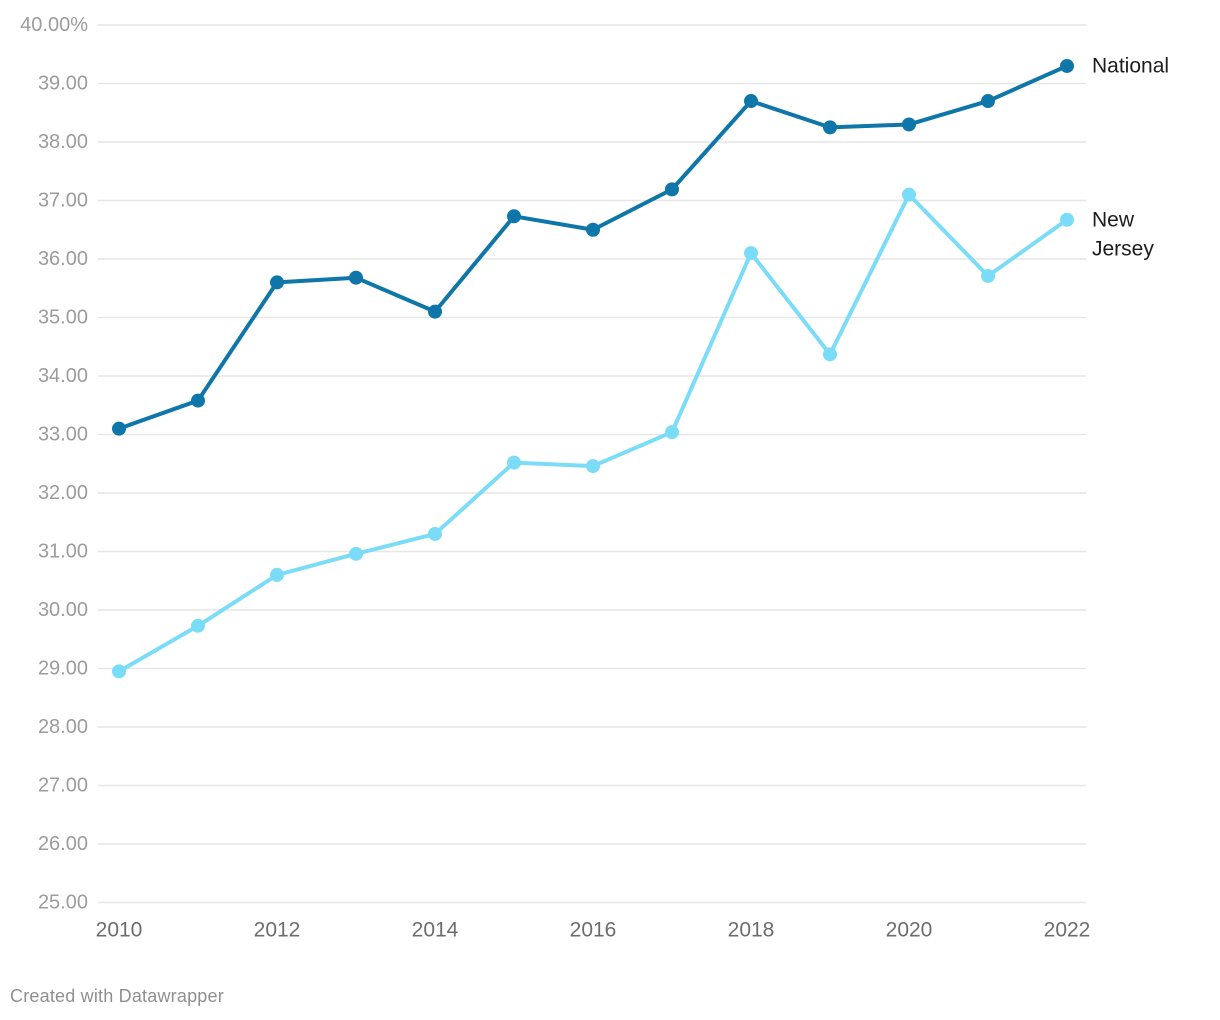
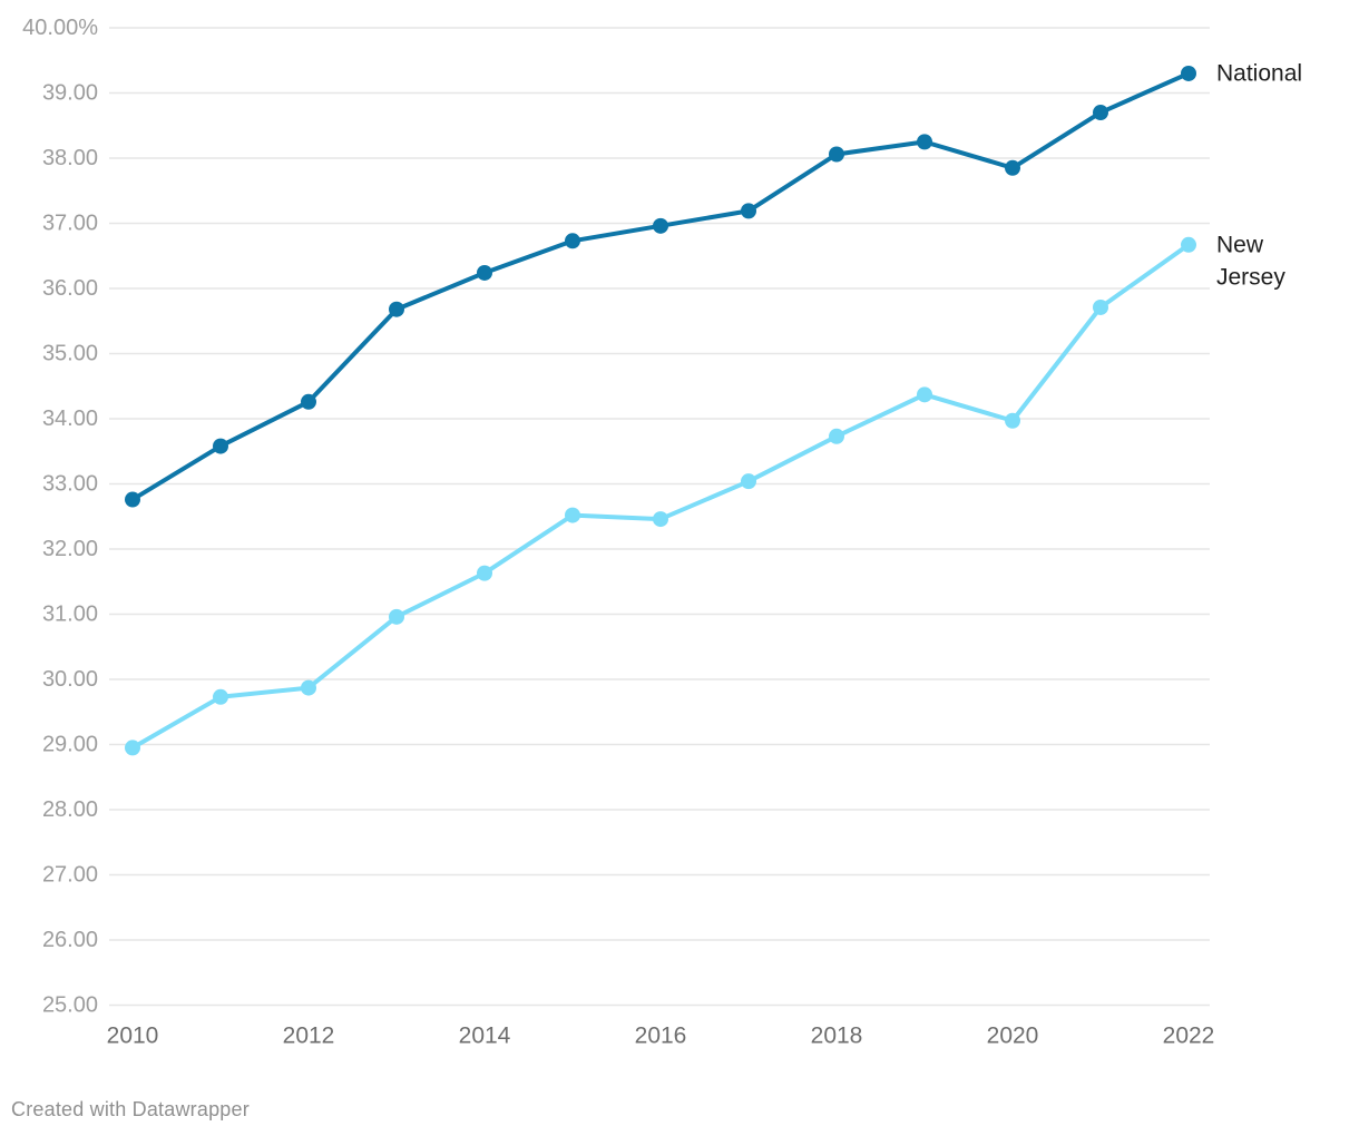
National/2010: 33.1% -> 32.8%
National/2012: 35.6% -> 34.3%
New Jersey/2012: 30.6% -> 29.9%
National/2014: 35.1% -> 36.2%
New Jersey/2014: 31.3% -> 31.6%
National/2016: 36.5% -> 37.0%
National/2018: 38.7% -> 38.1%
New Jersey/2018: 36.1% -> 33.7%
National/2020: 38.3% -> 37.9%
New Jersey/2020: 37.1% -> 34.0%
